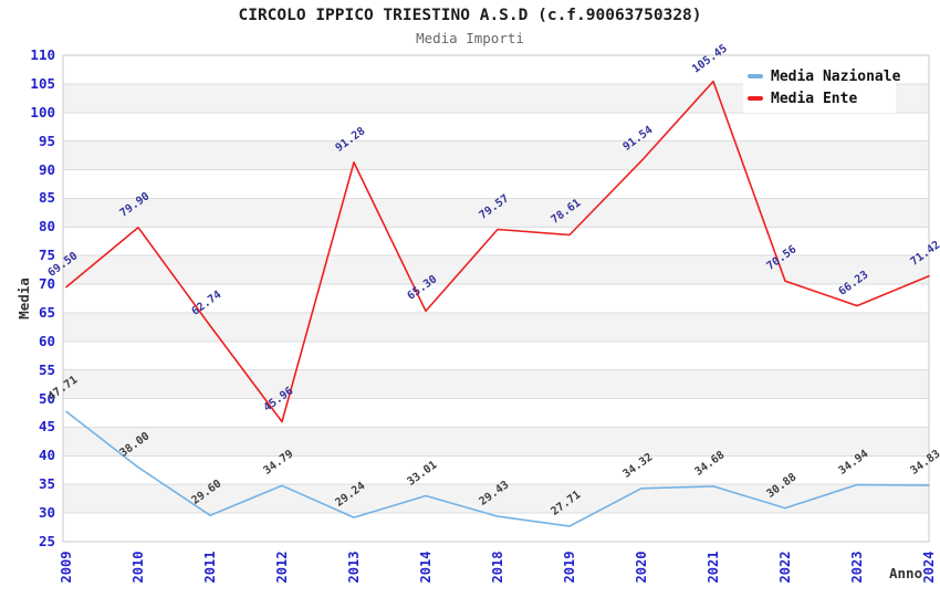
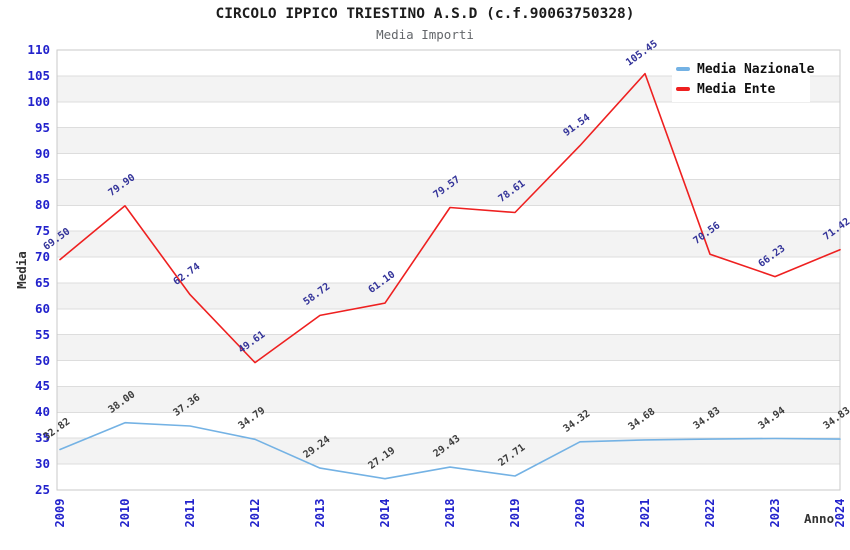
Media Nazionale/2009: 47.71 -> 32.82
Media Nazionale/2011: 29.60 -> 37.36
Media Ente/2012: 45.96 -> 49.61
Media Ente/2013: 91.28 -> 58.72
Media Nazionale/2014: 33.01 -> 27.19
Media Ente/2014: 65.30 -> 61.10
Media Nazionale/2022: 30.88 -> 34.83
